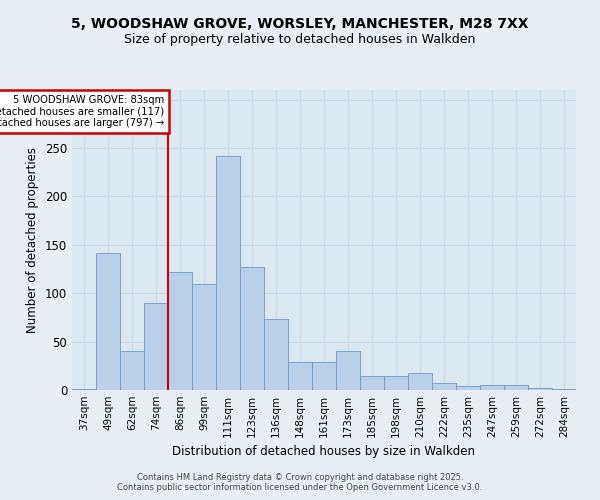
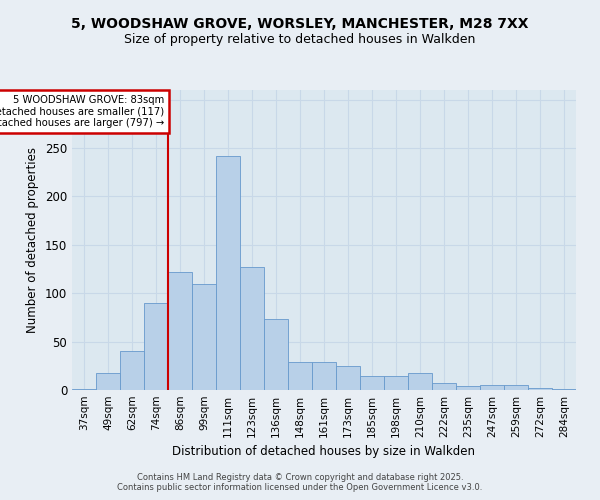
49sqm: 142 -> 18
173sqm: 40 -> 25
